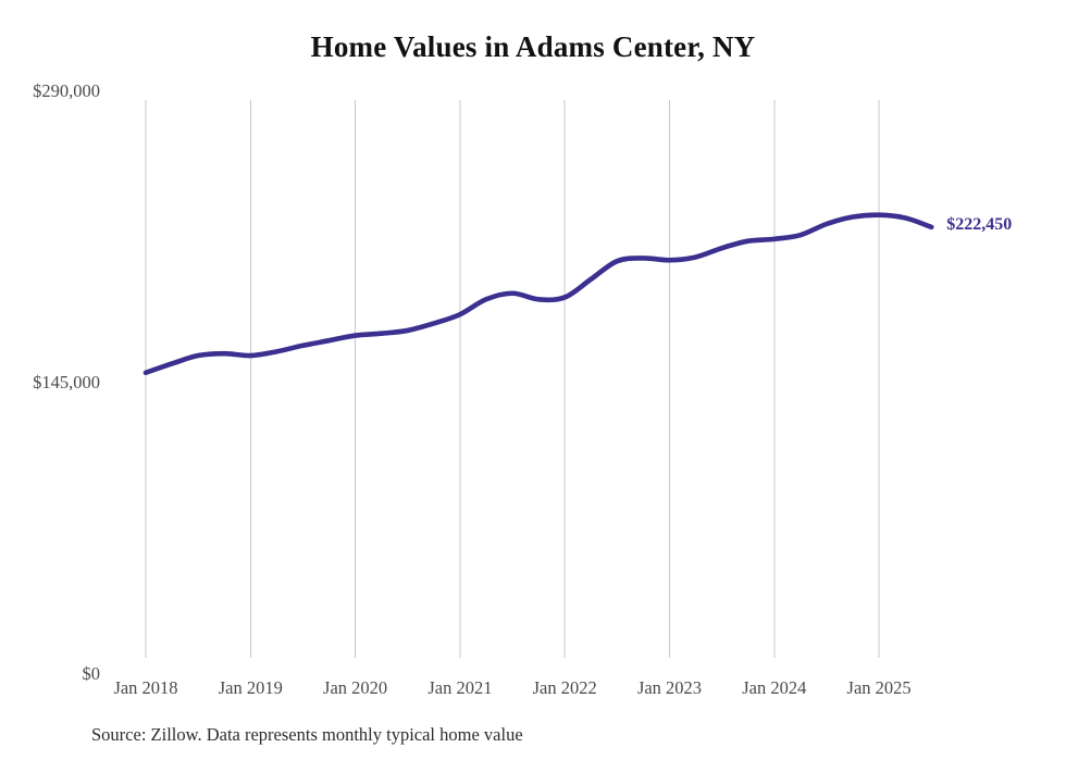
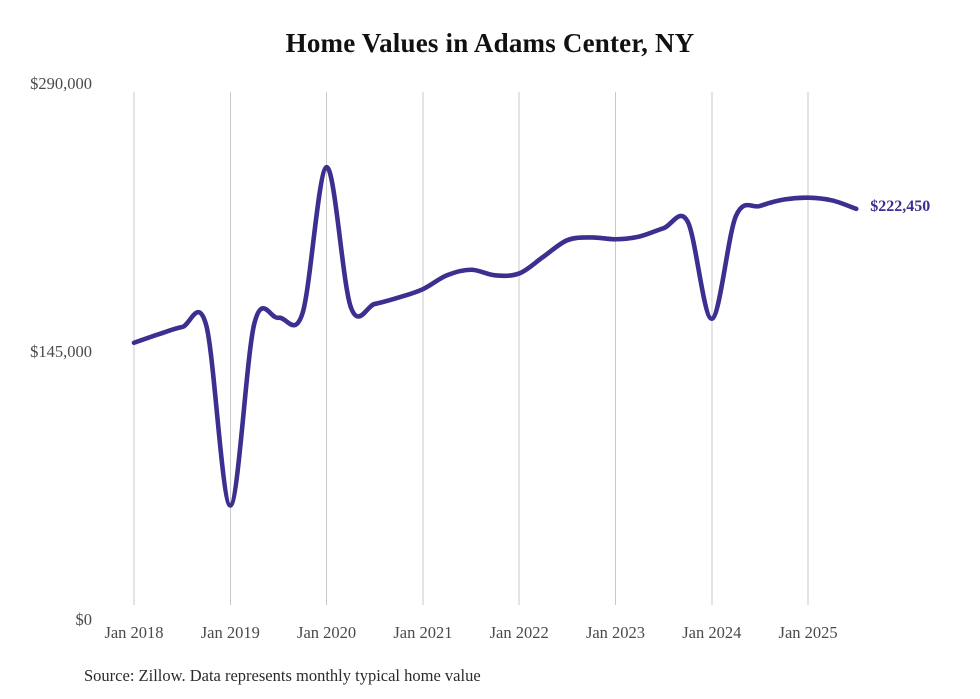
Jan 2019: $158000 -> $62000
Jan 2020: $168000 -> $245000
Jan 2024: $216000 -> $163000
